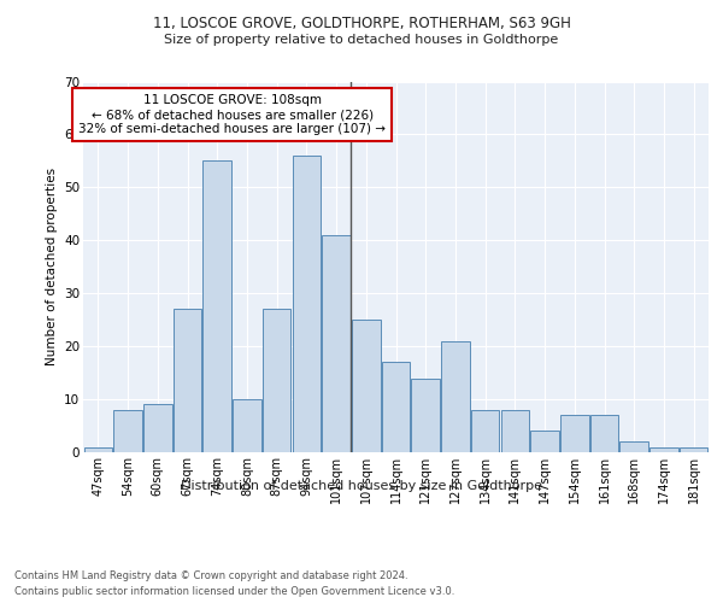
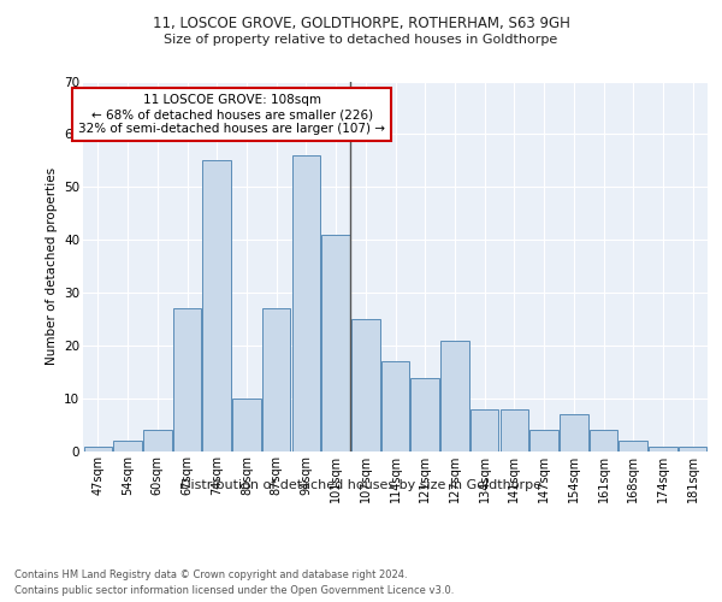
54sqm: 8 -> 2
60sqm: 9 -> 4
161sqm: 7 -> 4
